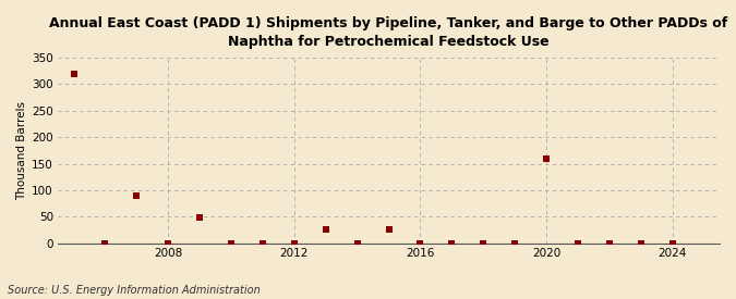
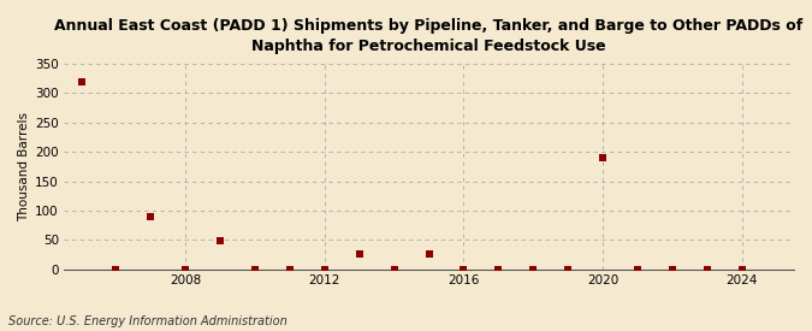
2020: 160 -> 190
